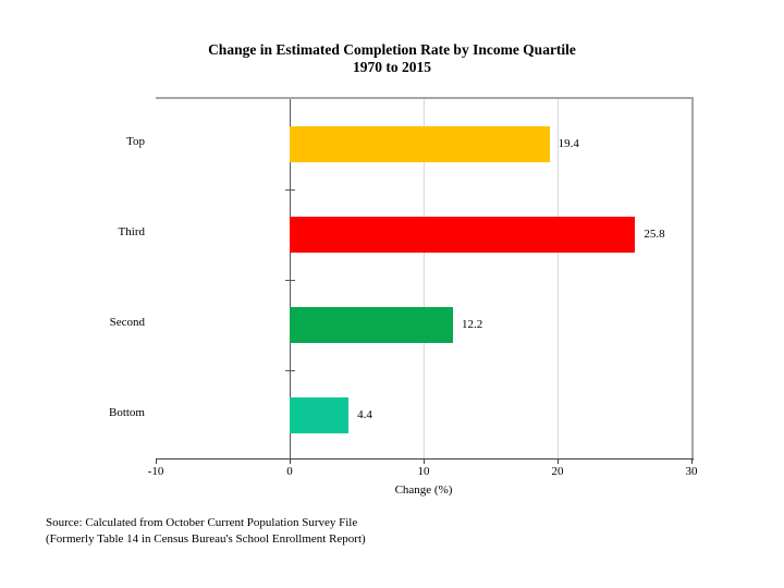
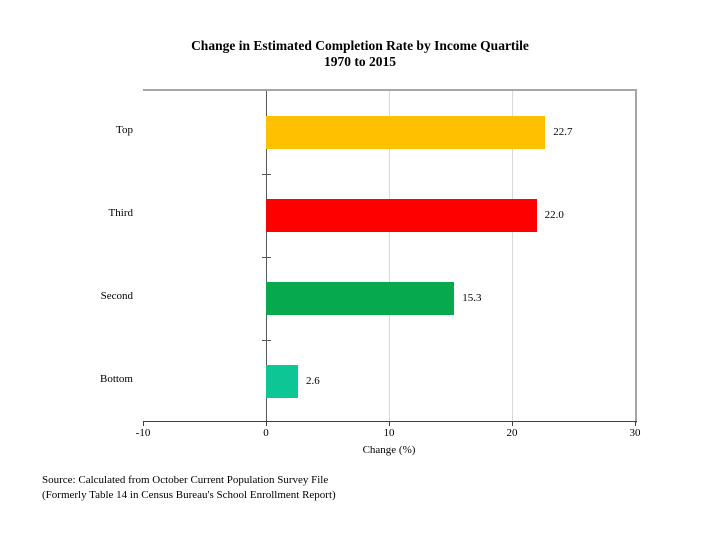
Top: 19.4 -> 22.7
Third: 25.8 -> 22.0
Second: 12.2 -> 15.3
Bottom: 4.4 -> 2.6
